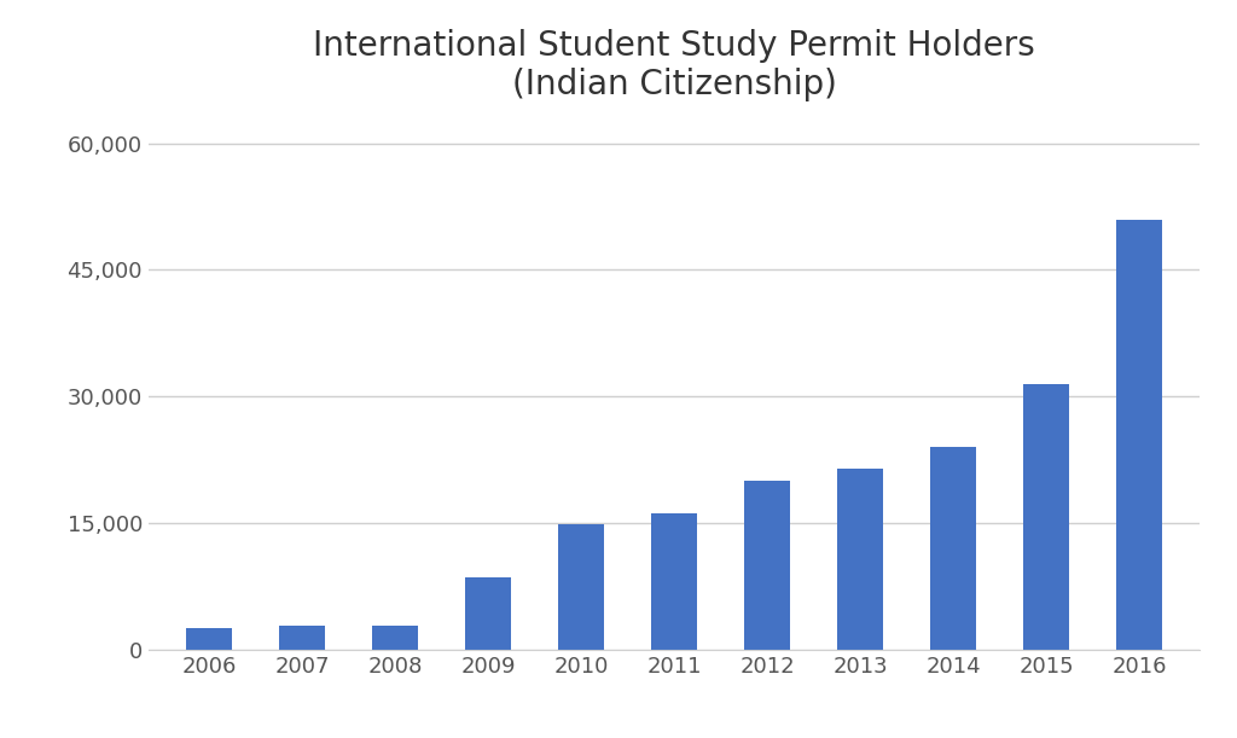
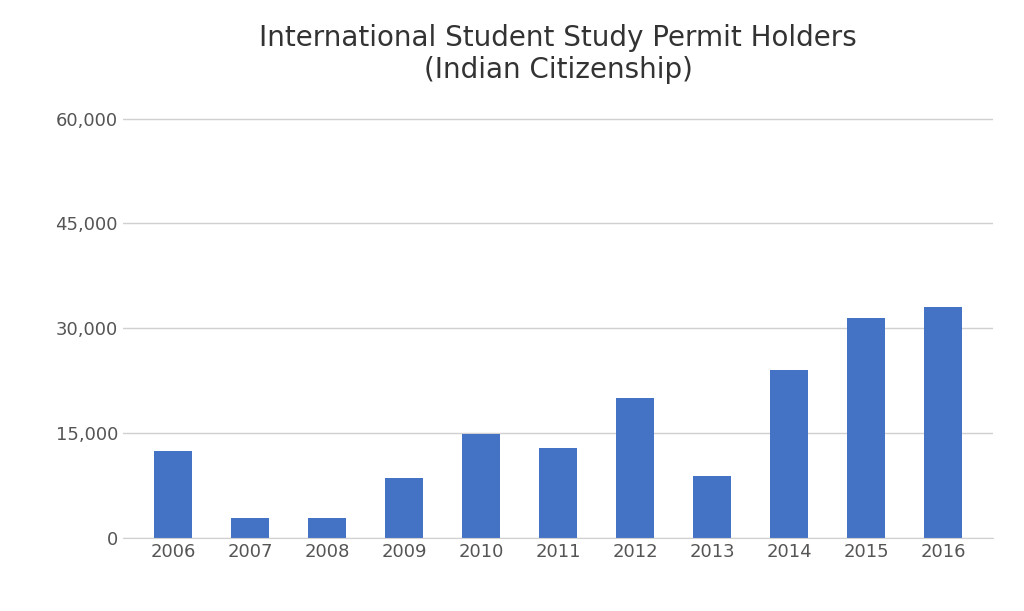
2006: 2,500 -> 12,400
2011: 16,200 -> 12,800
2013: 21,500 -> 8,800
2016: 51,000 -> 33,000
